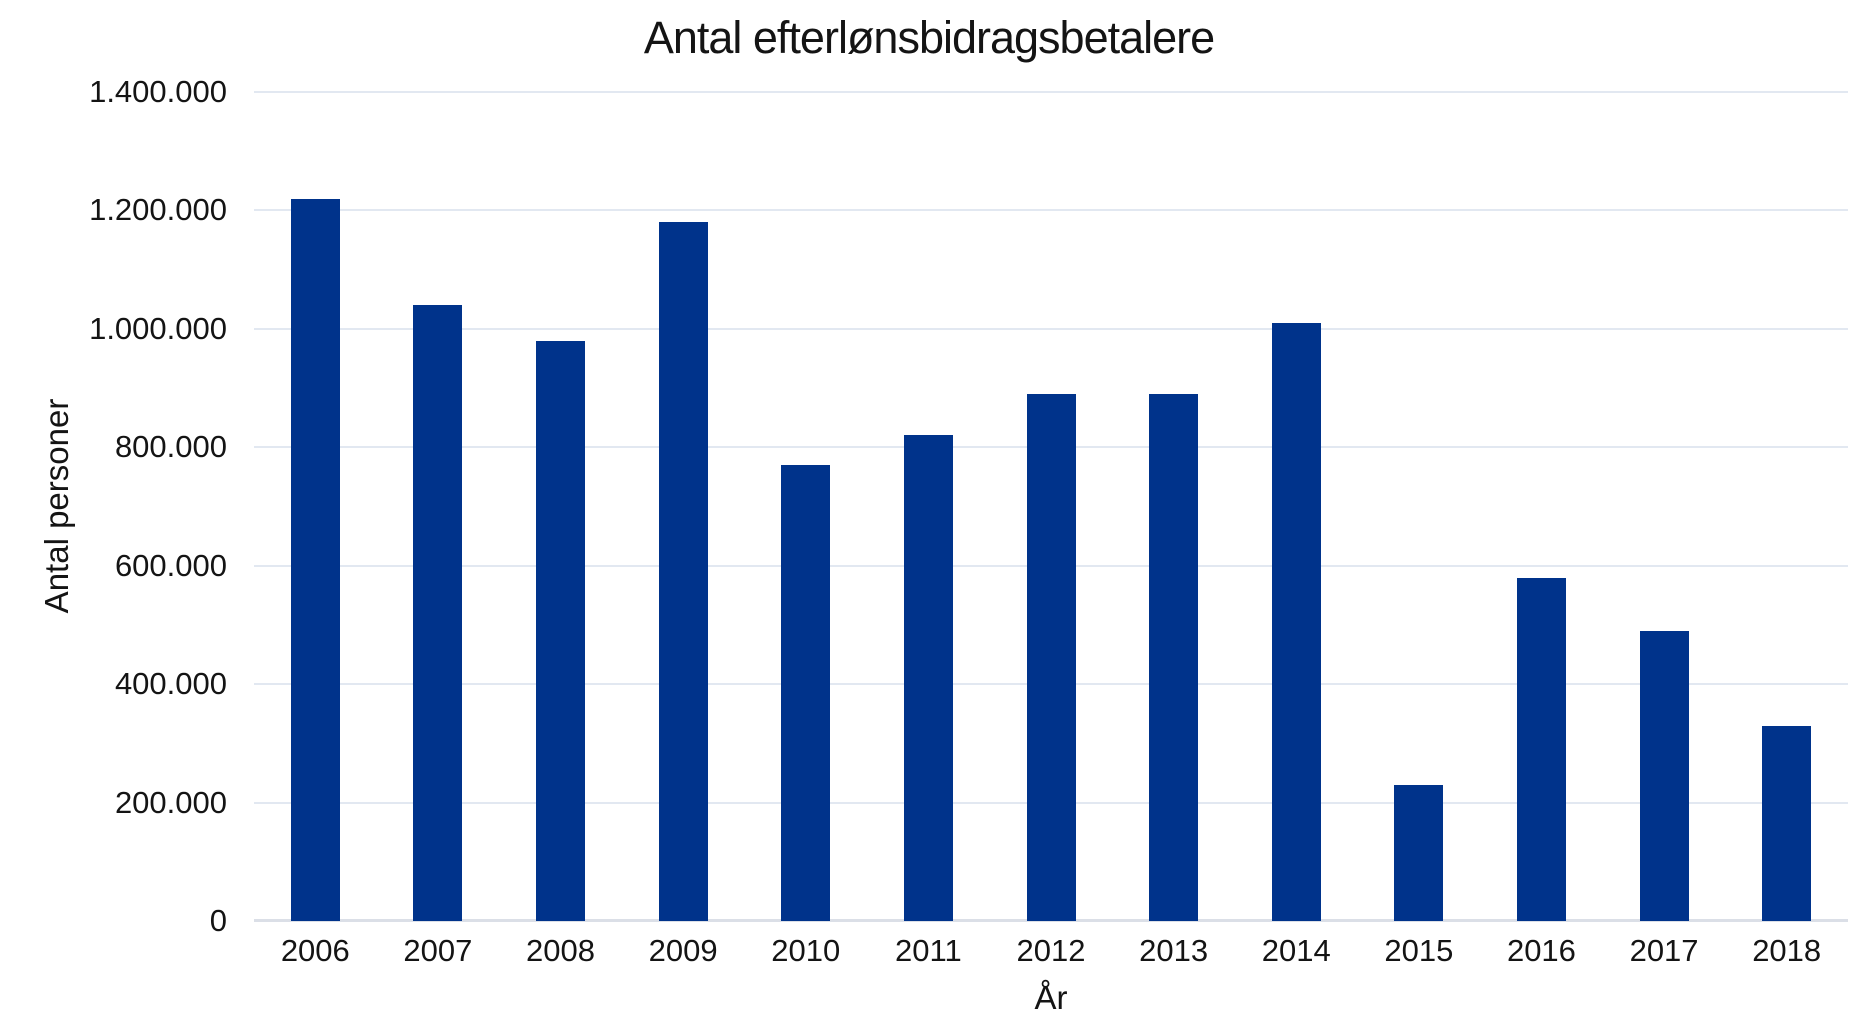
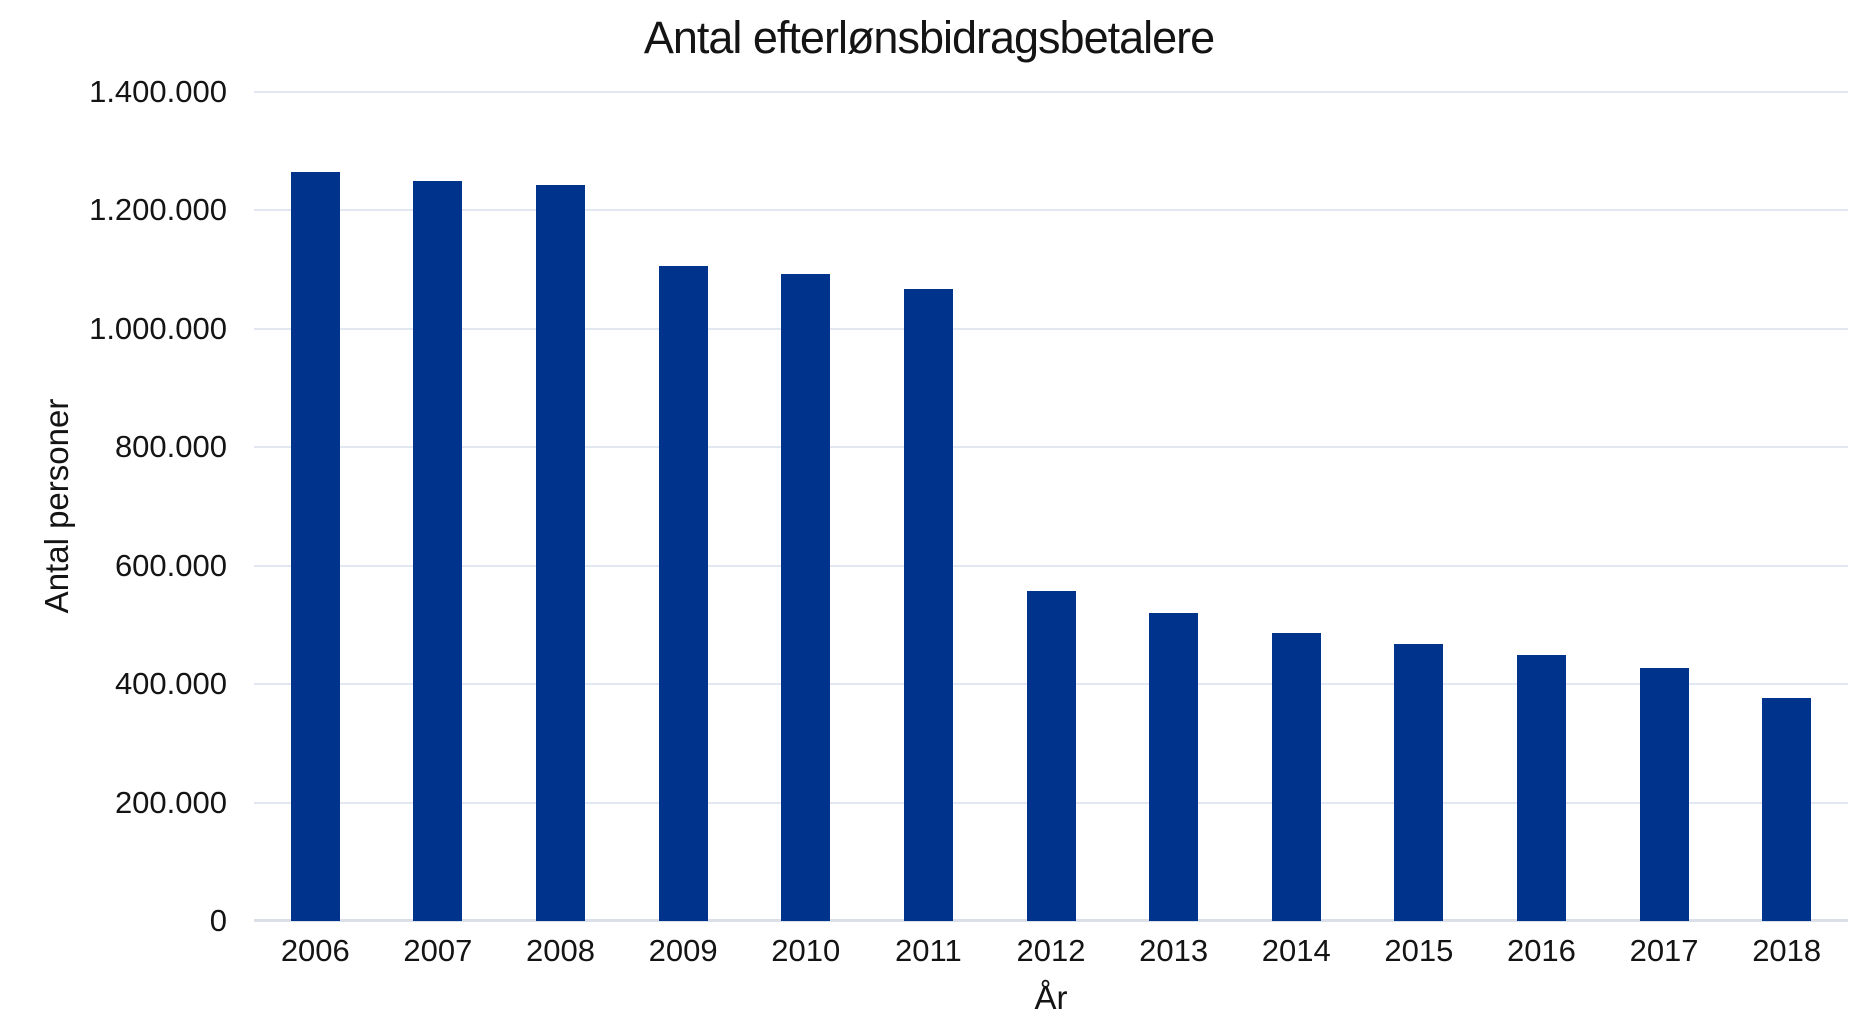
2006: 1220000 -> 1260000
2007: 1040000 -> 1250000
2008: 980000 -> 1240000
2009: 1180000 -> 1110000
2010: 770000 -> 1090000
2011: 820000 -> 1070000
2012: 890000 -> 560000
2013: 890000 -> 520000
2014: 1010000 -> 490000
2015: 230000 -> 470000
2016: 580000 -> 450000
2017: 490000 -> 430000
2018: 330000 -> 380000
